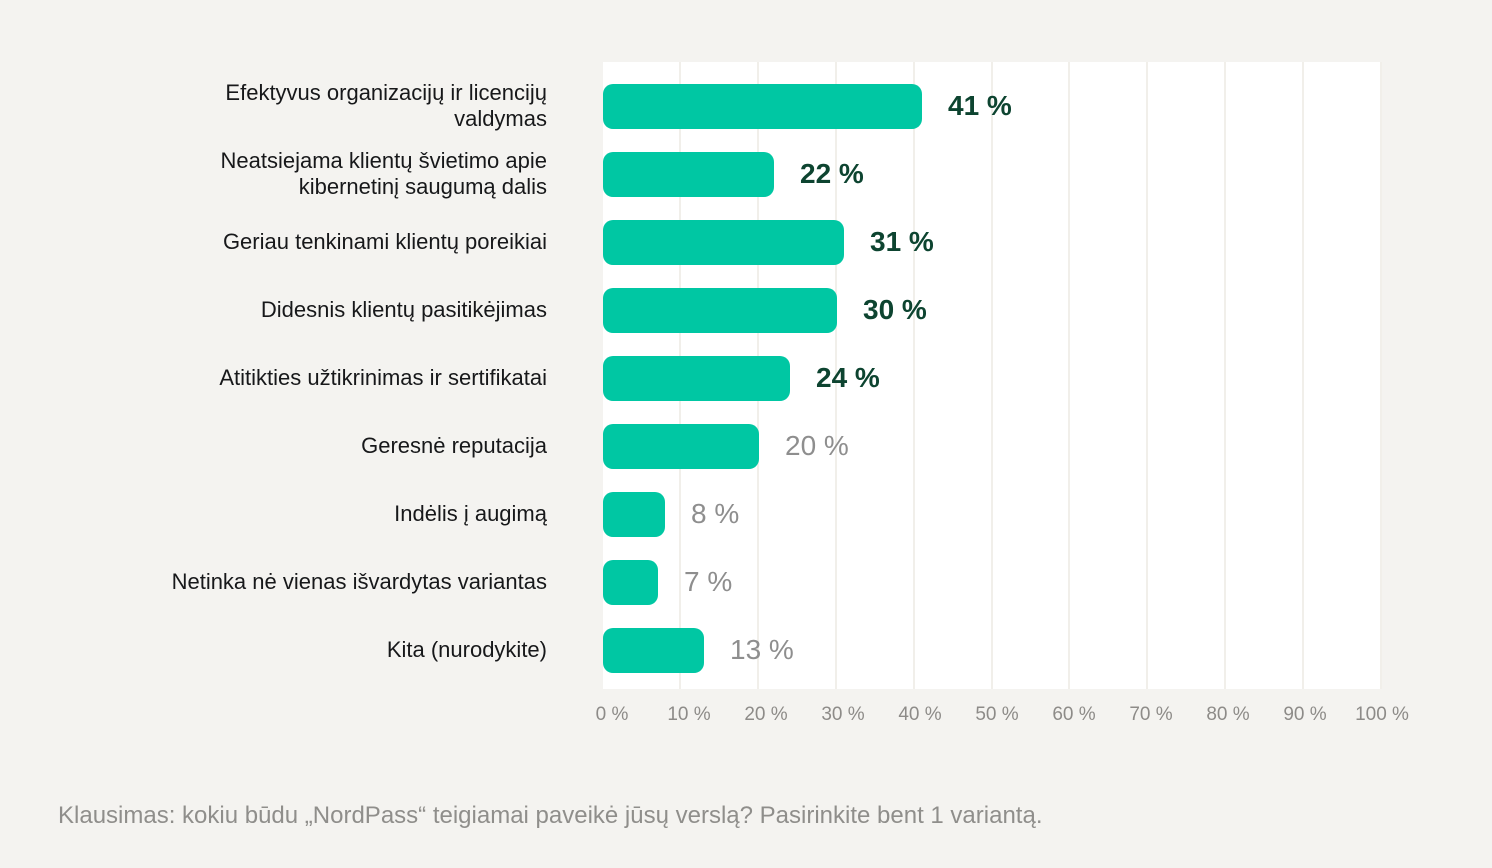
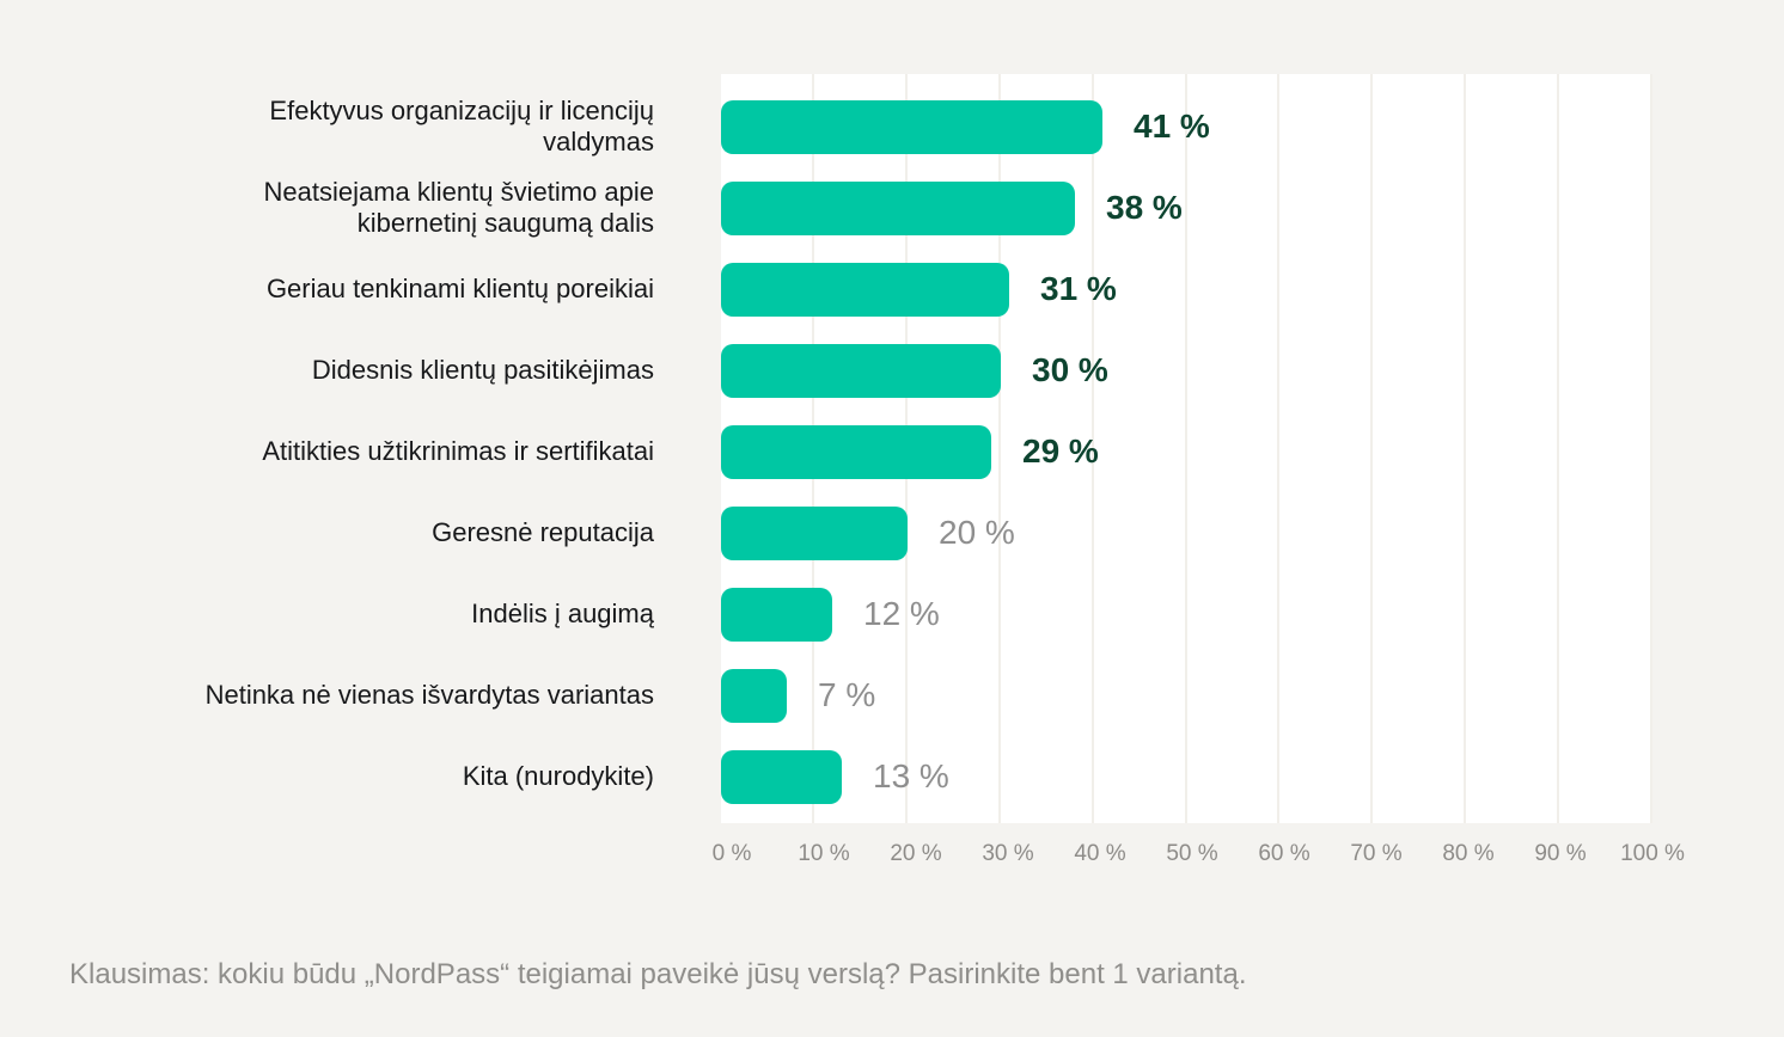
Neatsiejama klientų švietimo apie kibernetinį saugumą dalis: 22 -> 38
Atitikties užtikrinimas ir sertifikatai: 24 -> 29
Indėlis į augimą: 8 -> 12
